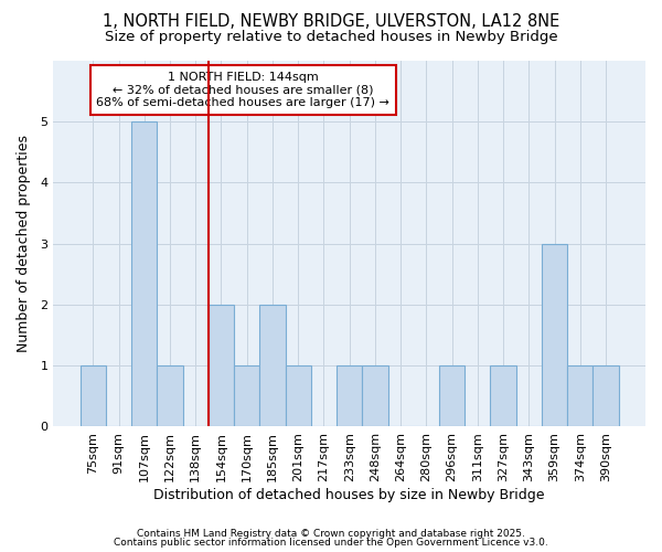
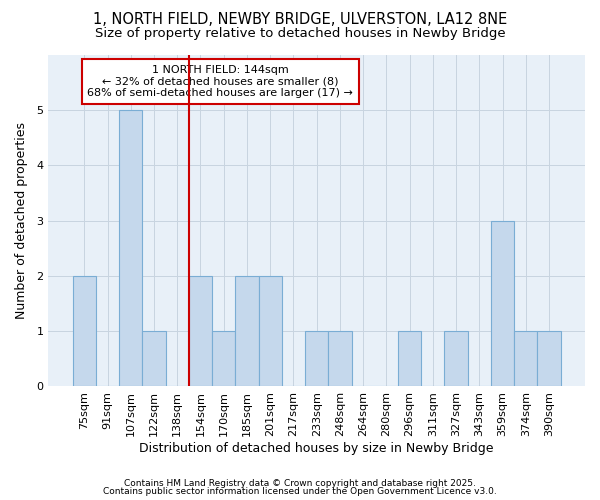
75sqm: 1 -> 2
201sqm: 1 -> 2
